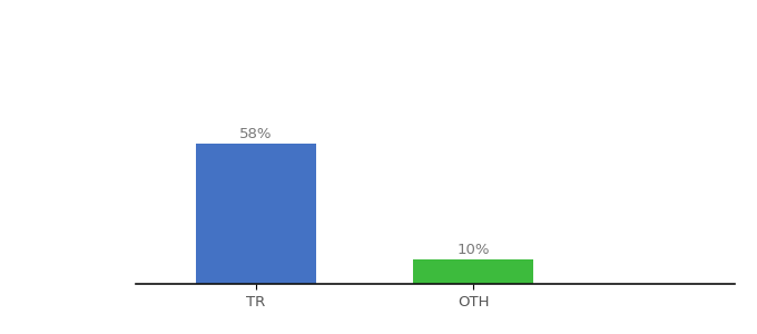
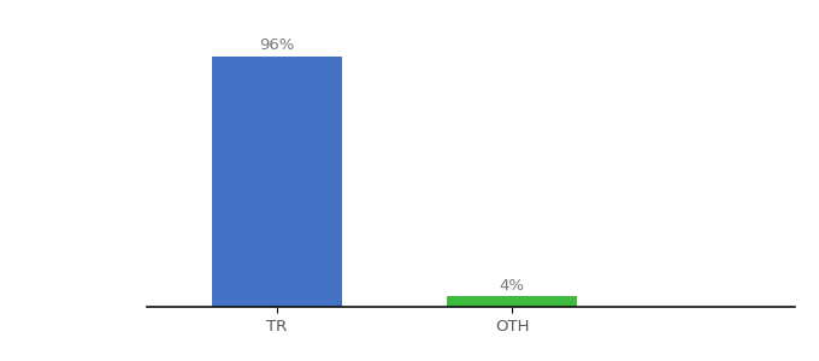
TR: 58% -> 96%
OTH: 10% -> 4%
